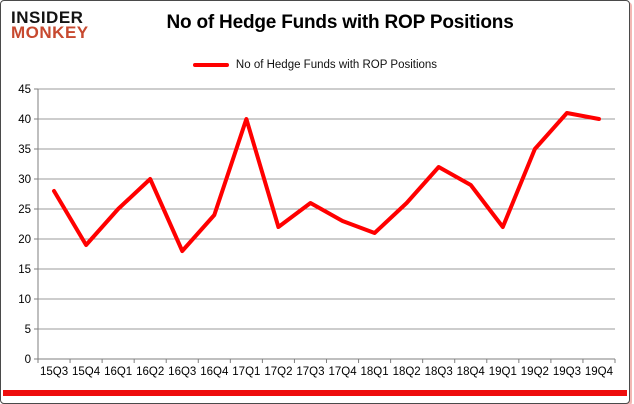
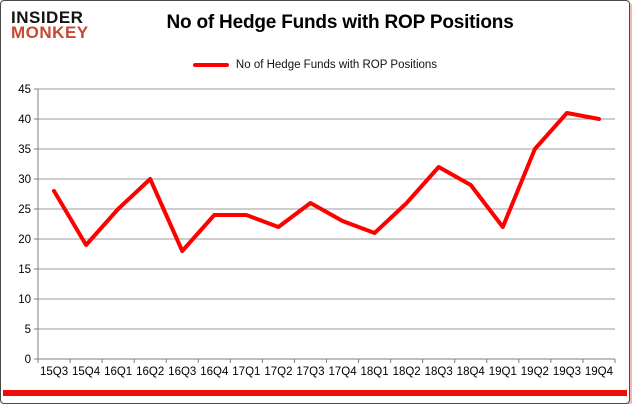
17Q1: 40 -> 24
